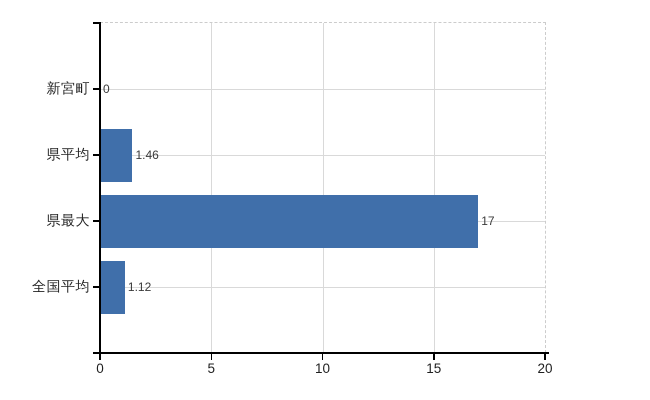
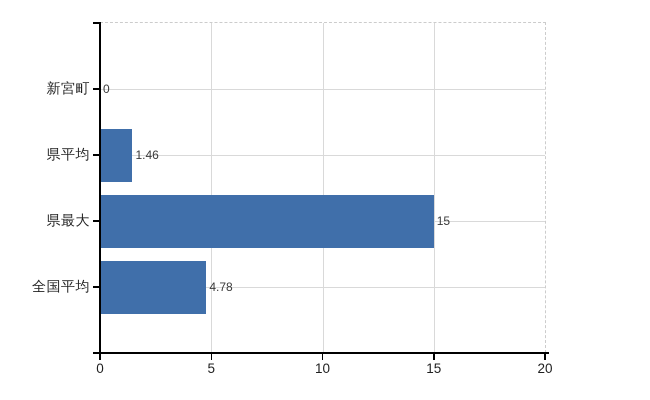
県最大: 17 -> 15
全国平均: 1.12 -> 4.78
